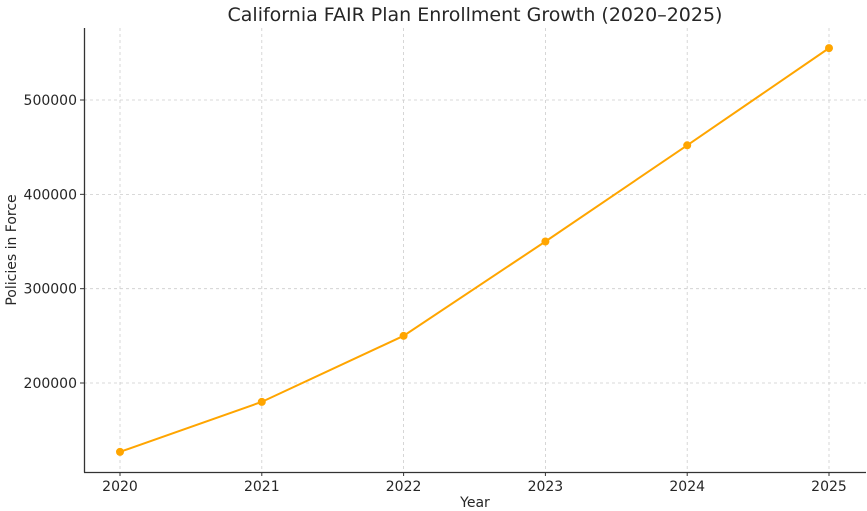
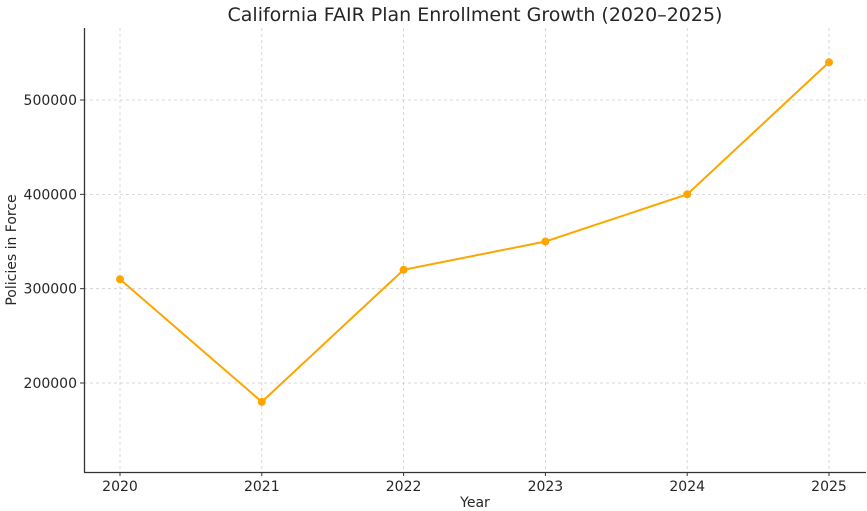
2020: 130000 -> 310000
2022: 250000 -> 320000
2024: 450000 -> 400000
2025: 560000 -> 540000
